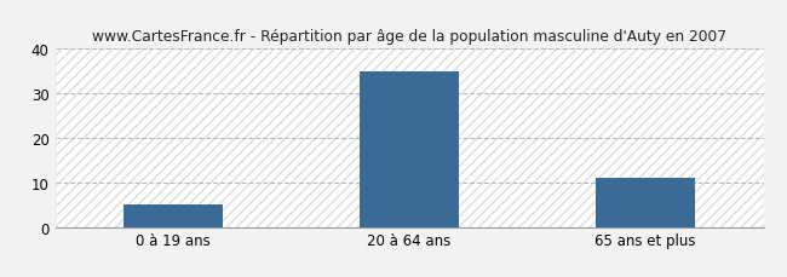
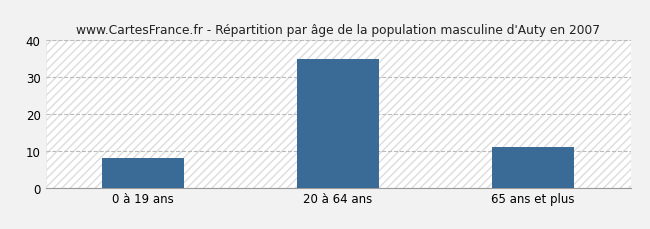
0 à 19 ans: 5 -> 8
